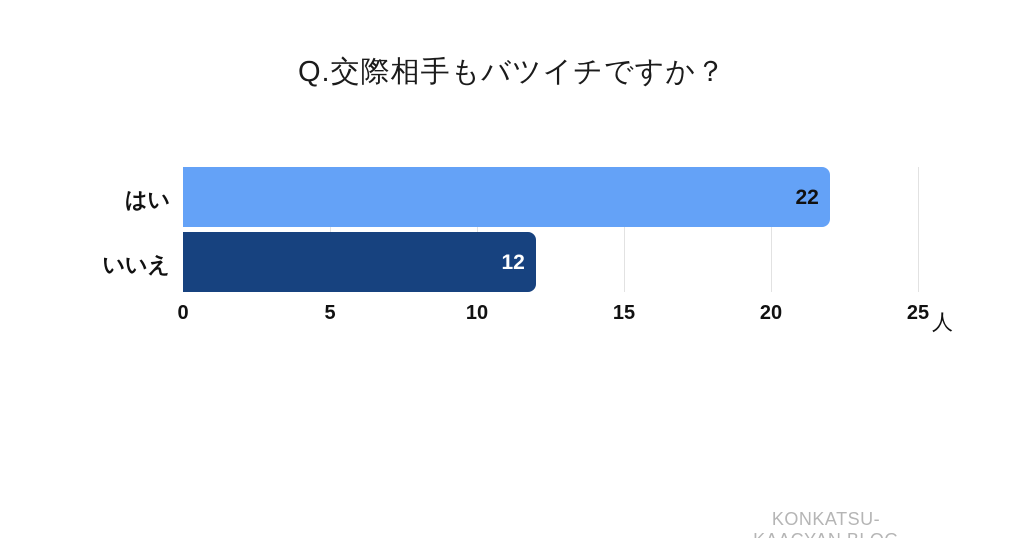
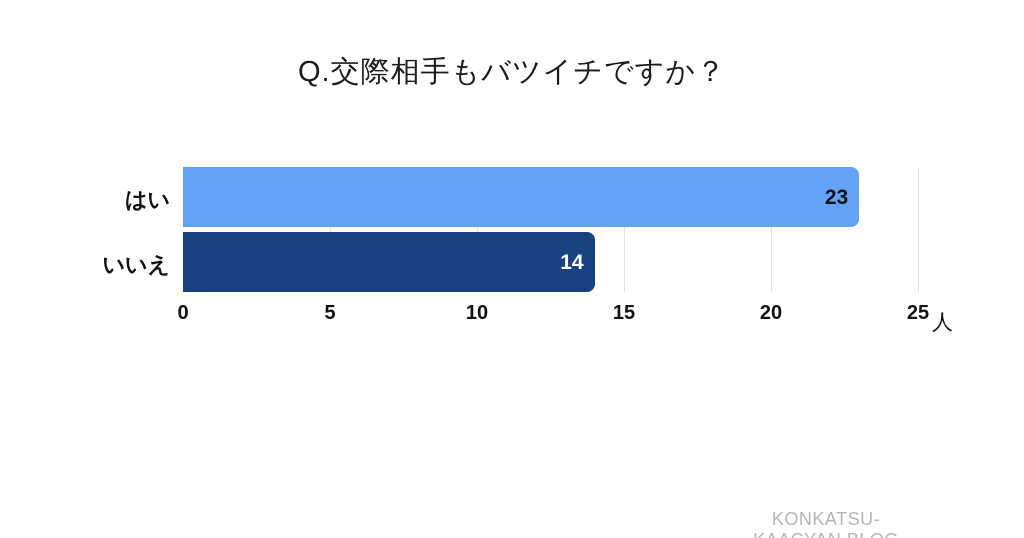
はい: 22 -> 23
いいえ: 12 -> 14
